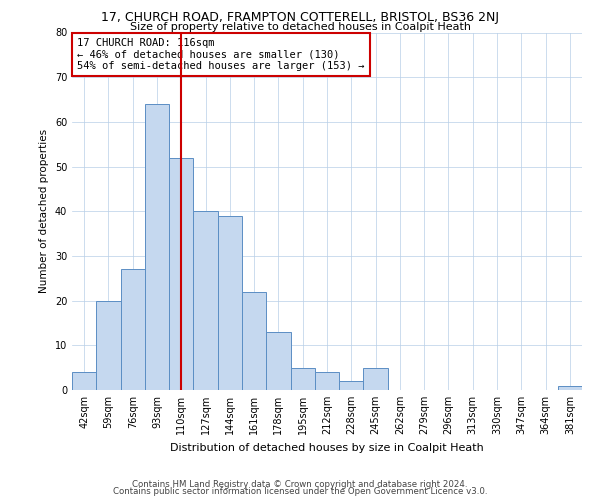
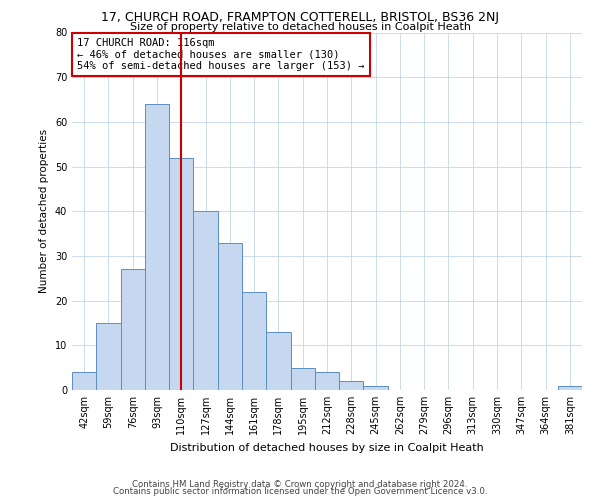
59sqm: 20 -> 15
144sqm: 39 -> 33
245sqm: 5 -> 1
